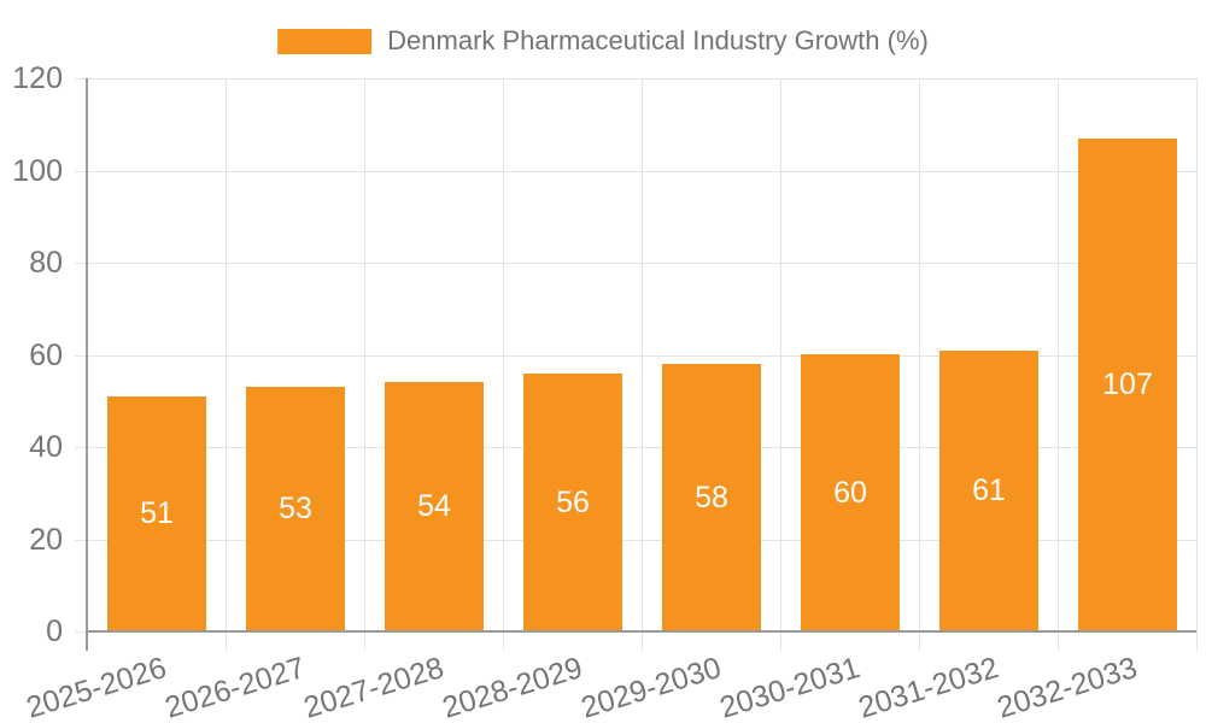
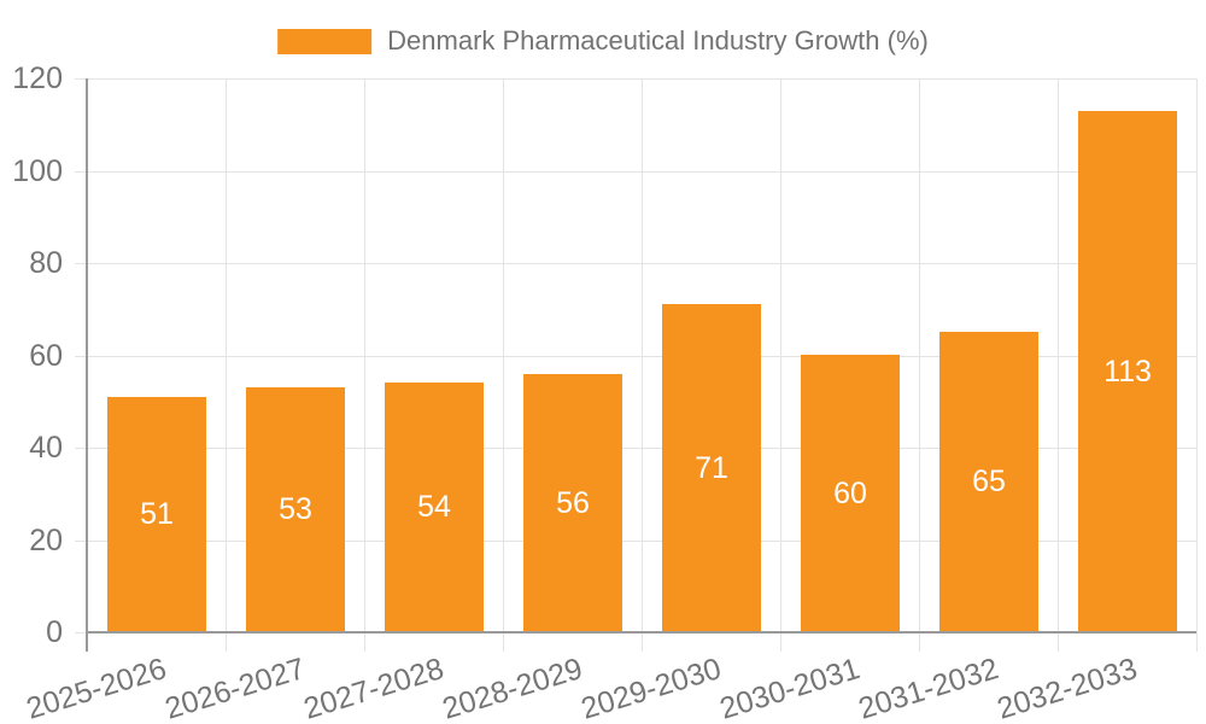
2029-2030: 58 -> 71
2031-2032: 61 -> 65
2032-2033: 107 -> 113
